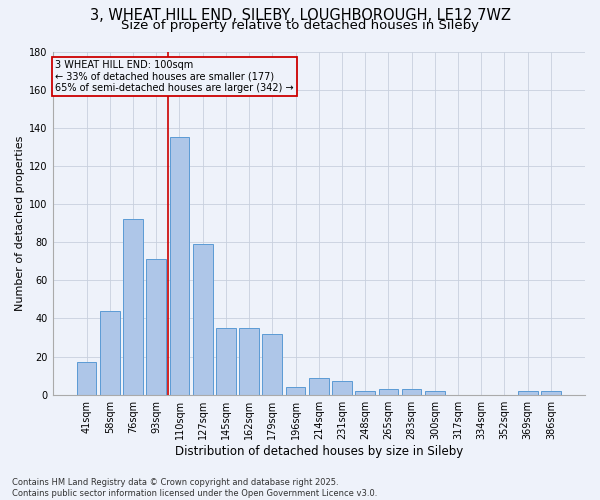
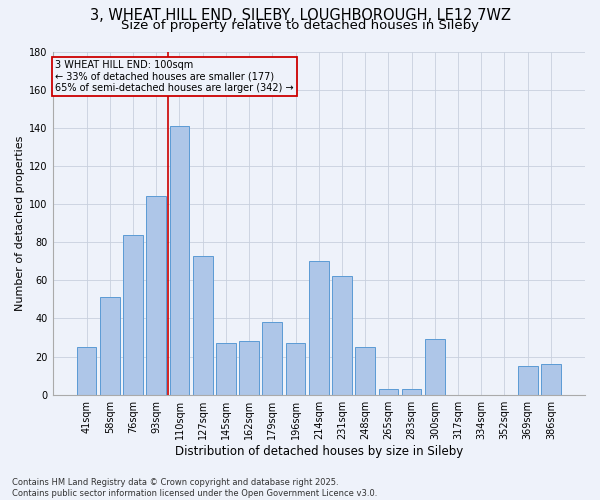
41sqm: 17 -> 25
58sqm: 44 -> 51
76sqm: 92 -> 84
93sqm: 71 -> 104
110sqm: 135 -> 141
127sqm: 79 -> 73
145sqm: 35 -> 27
162sqm: 35 -> 28
179sqm: 32 -> 38
196sqm: 4 -> 27
214sqm: 9 -> 70
231sqm: 7 -> 62
248sqm: 2 -> 25
300sqm: 2 -> 29
369sqm: 2 -> 15
386sqm: 2 -> 16
